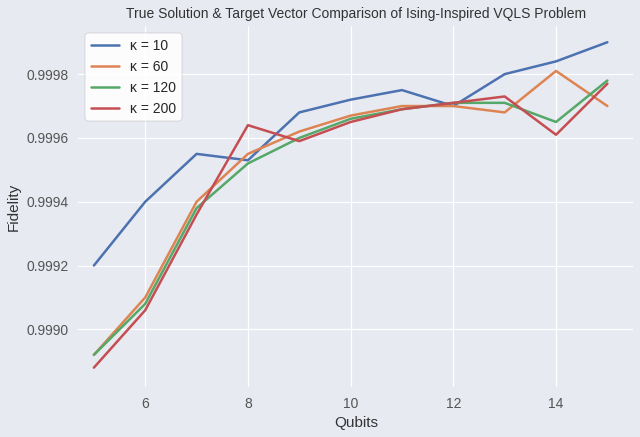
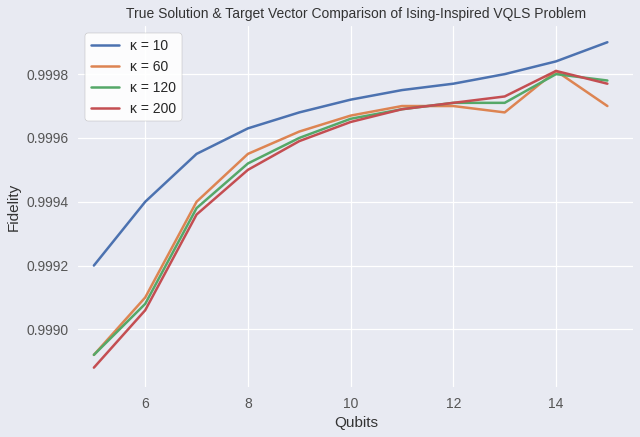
κ = 10/8: 0.99953 -> 0.99963
κ = 200/8: 0.99964 -> 0.99950
κ = 10/12: 0.99970 -> 0.99977
κ = 120/14: 0.99965 -> 0.99980
κ = 200/14: 0.99961 -> 0.99981
